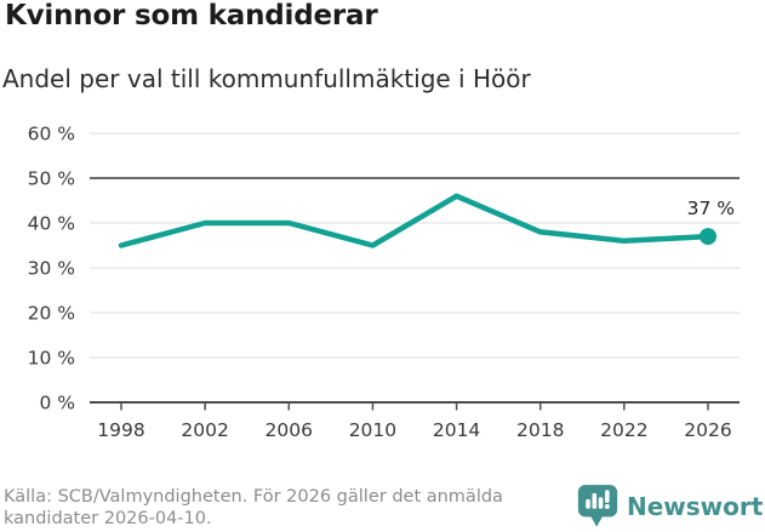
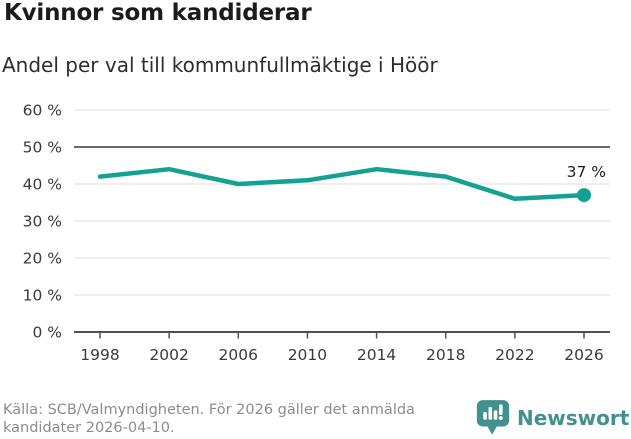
1998: 35% -> 42%
2002: 40% -> 44%
2010: 35% -> 41%
2014: 46% -> 44%
2018: 38% -> 42%
